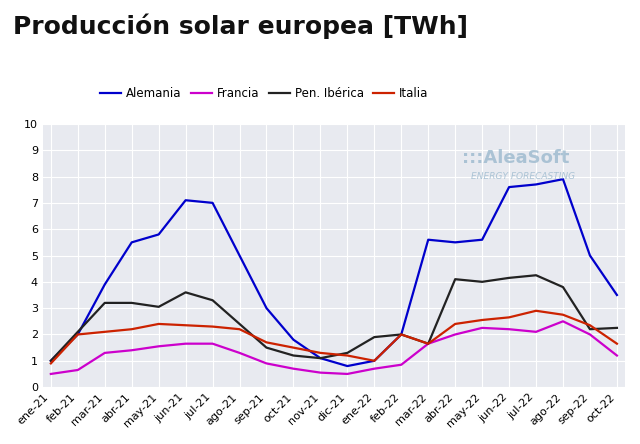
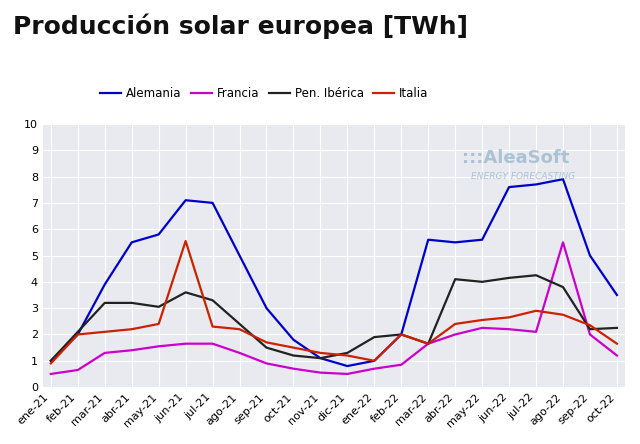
Italia/jun-21: 2.35 -> 5.55
Francia/ago-22: 2.50 -> 5.50
